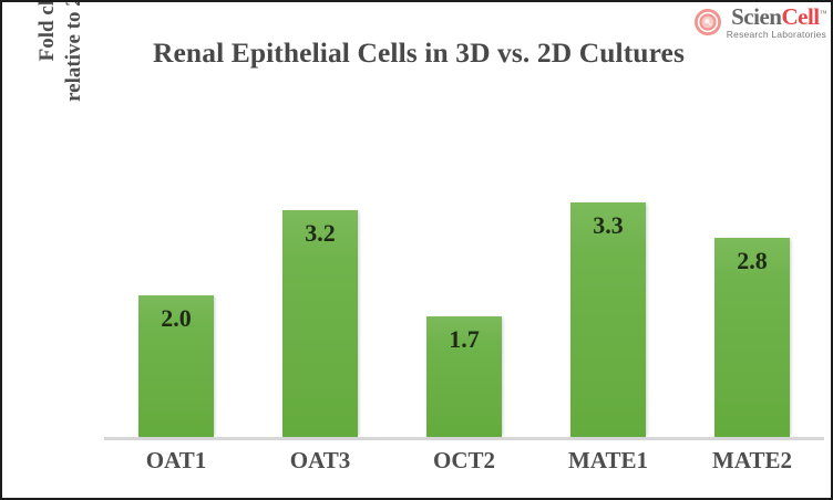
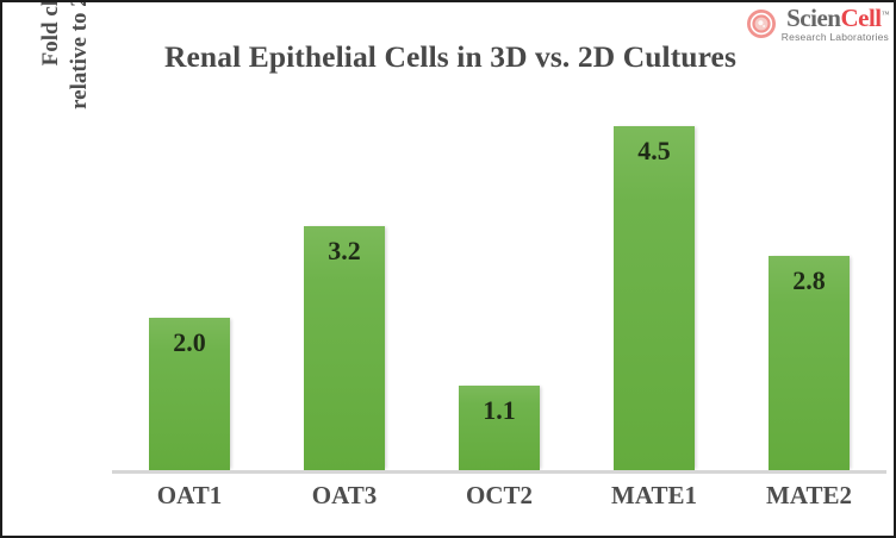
OCT2: 1.7 -> 1.1
MATE1: 3.3 -> 4.5
